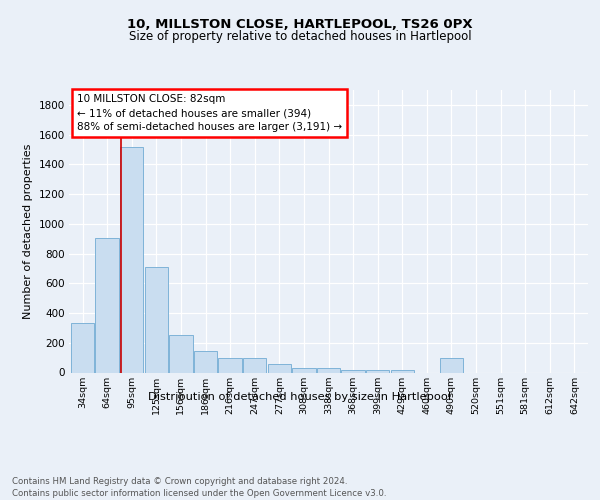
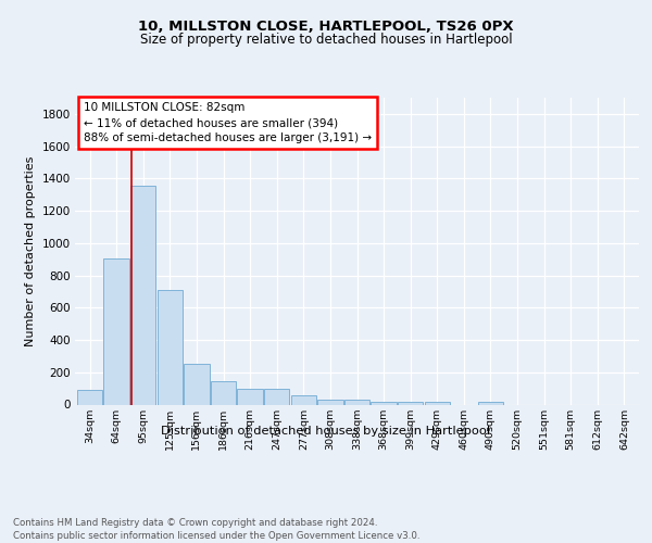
34sqm: 330 -> 90
95sqm: 1520 -> 1360
490sqm: 100 -> 20
